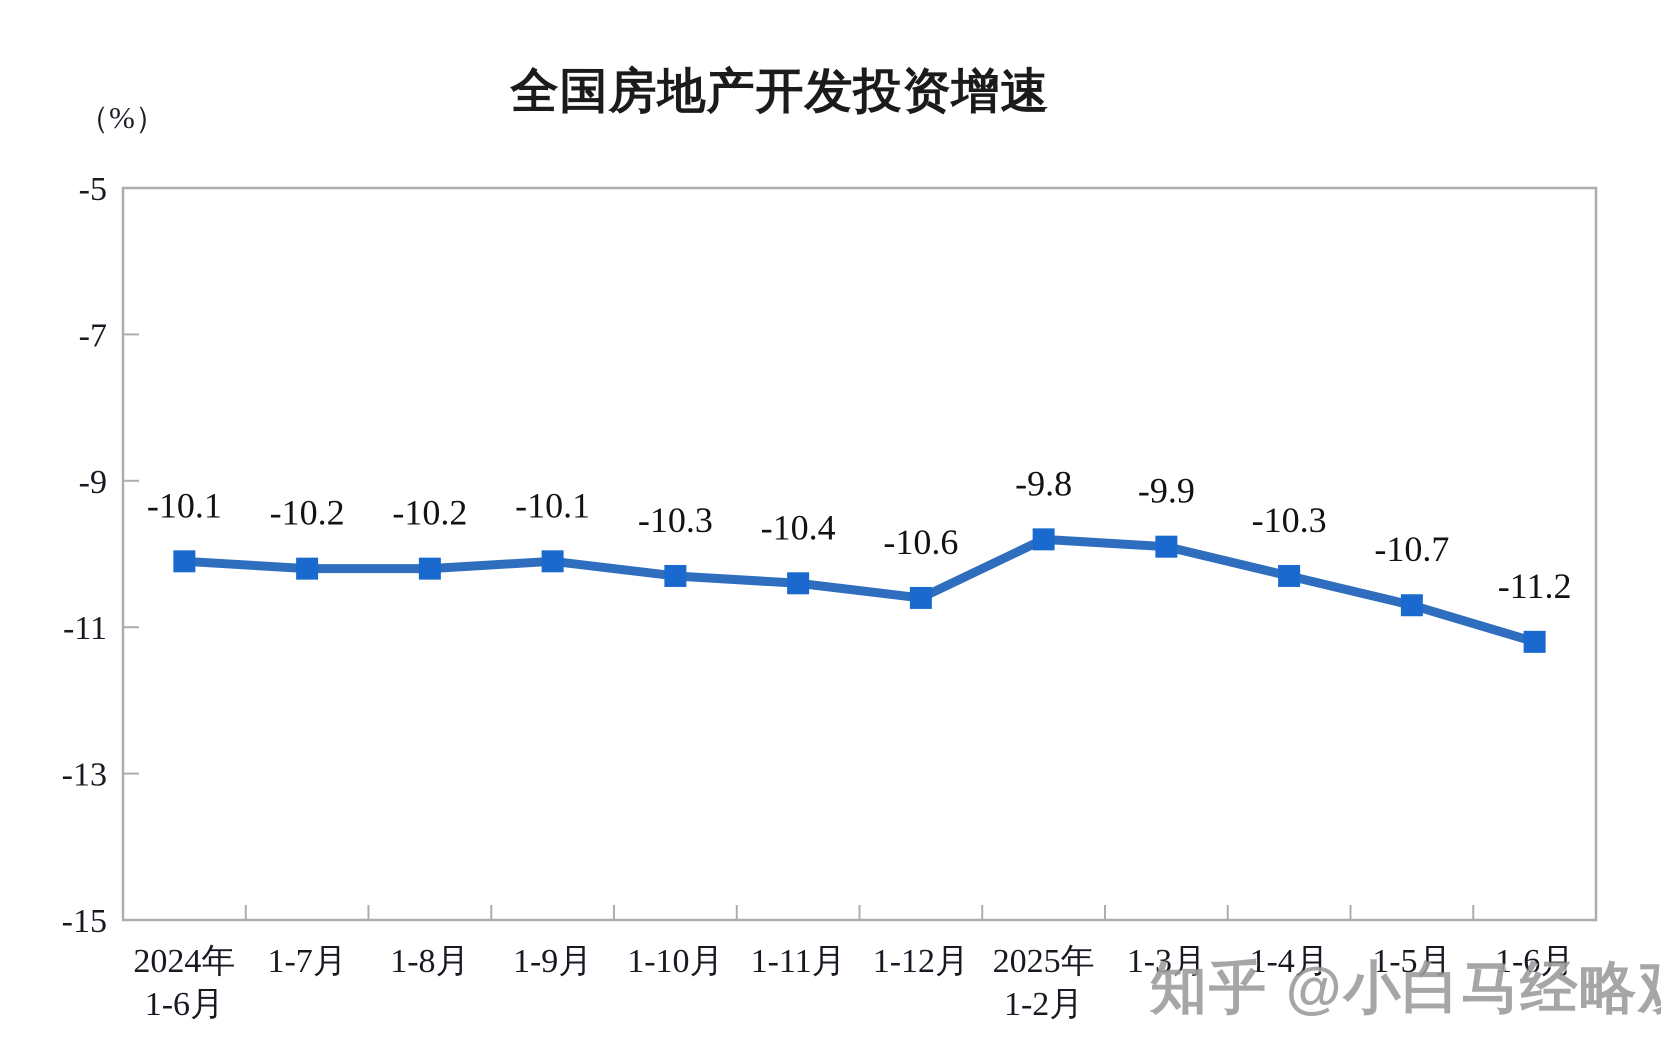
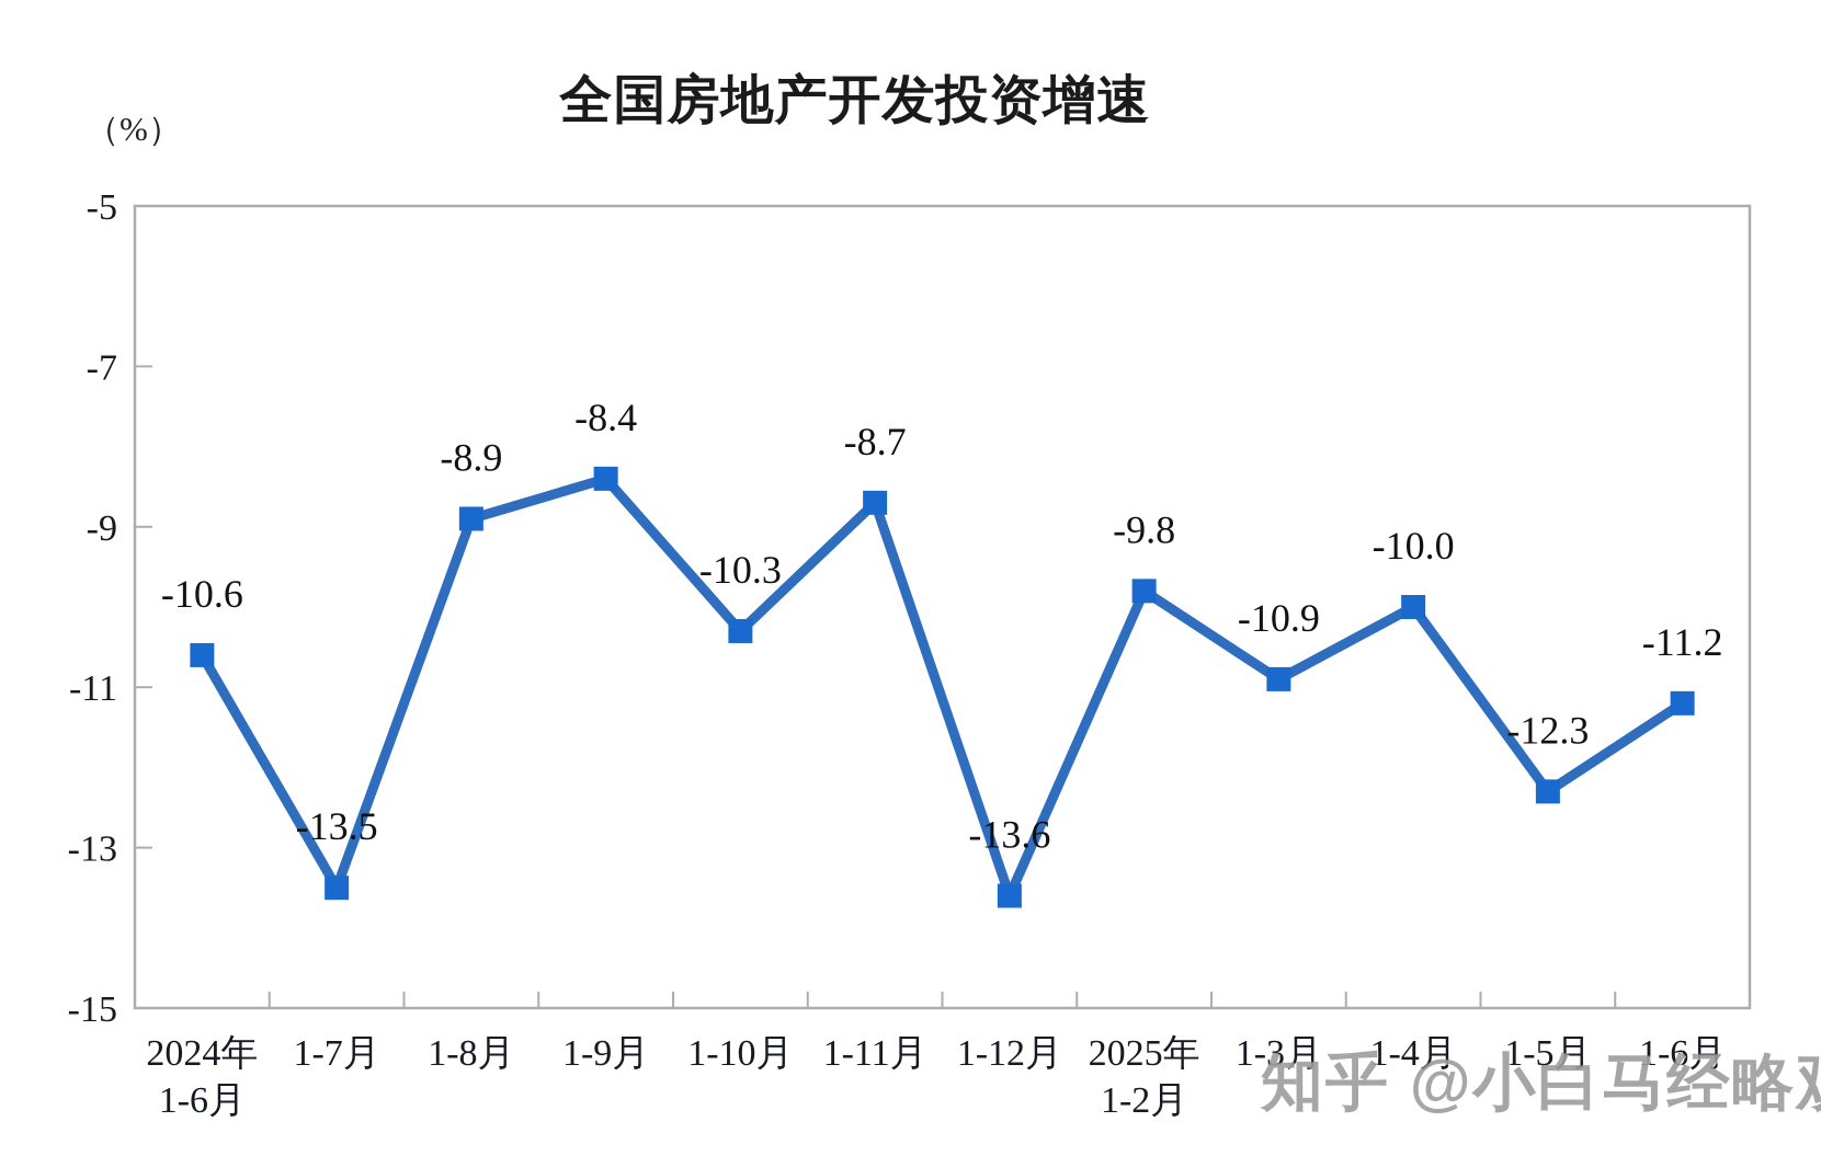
2024年 1-6月: -10.1 -> -10.6
1-7月: -10.2 -> -13.5
1-8月: -10.2 -> -8.9
1-9月: -10.1 -> -8.4
1-11月: -10.4 -> -8.7
1-12月: -10.6 -> -13.6
1-3月: -9.9 -> -10.9
1-4月: -10.3 -> -10.0
1-5月: -10.7 -> -12.3
